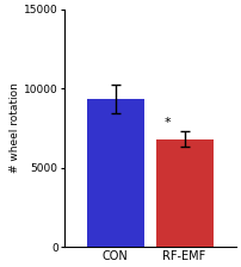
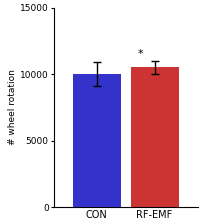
CON: 9300 -> 10000
RF-EMF: 6800 -> 10500
